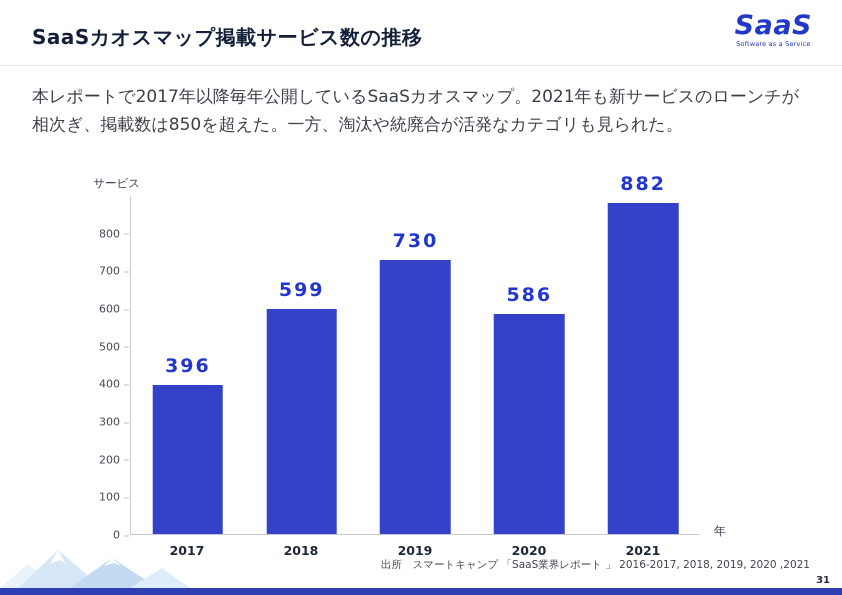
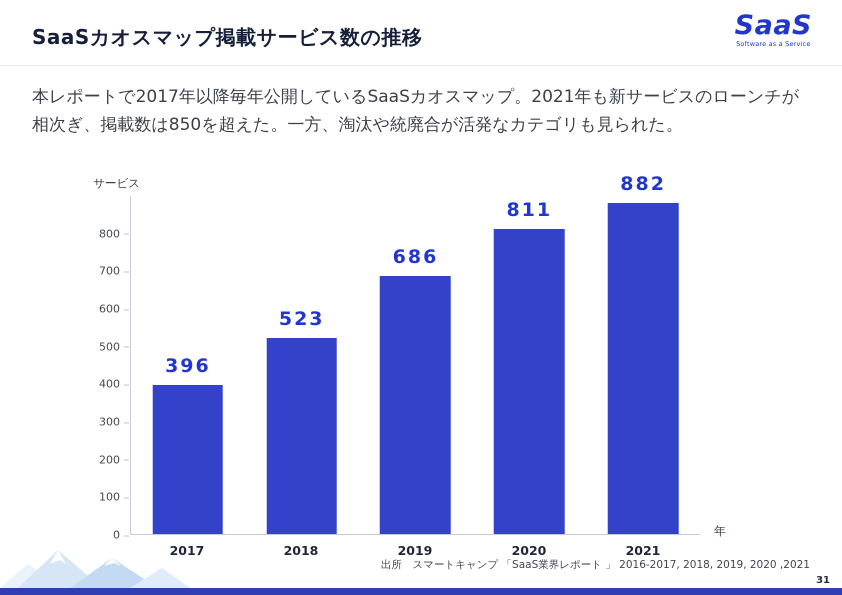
2018: 599 -> 523
2019: 730 -> 686
2020: 586 -> 811
